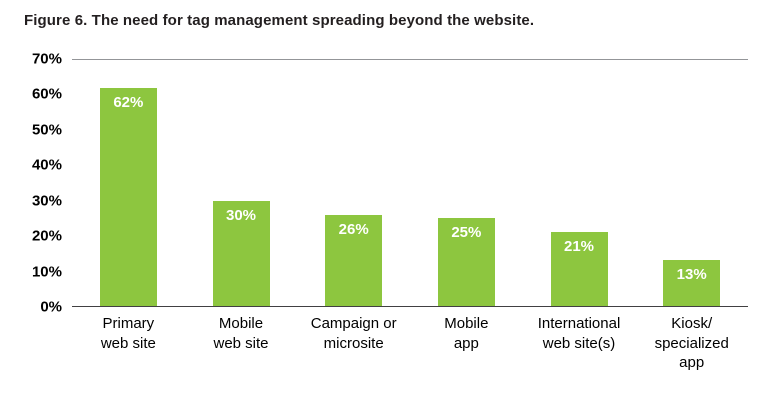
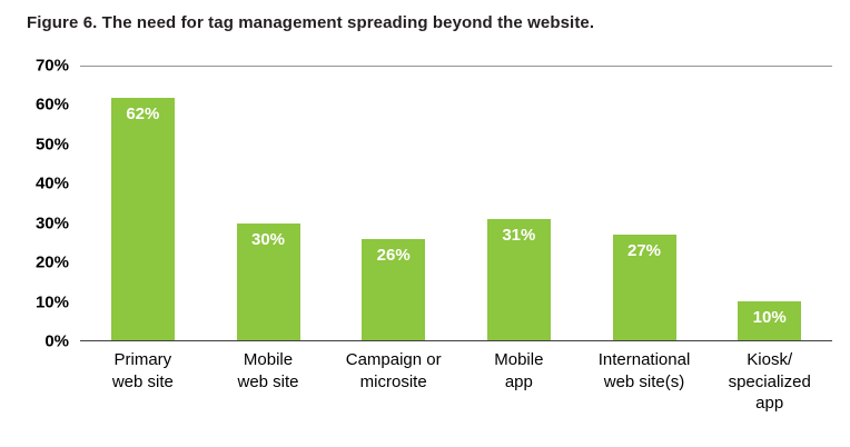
Mobile app: 25% -> 31%
International web site(s): 21% -> 27%
Kiosk/ specialized app: 13% -> 10%
